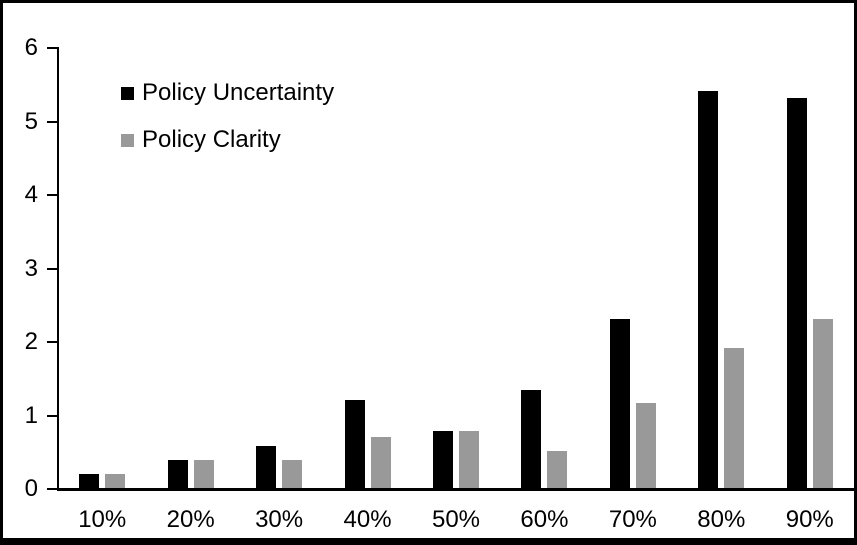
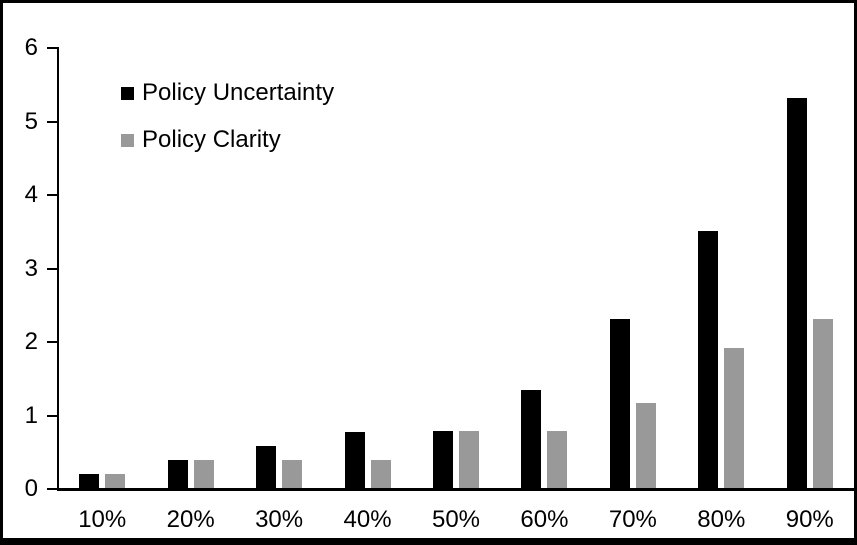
Policy Uncertainty/40%: 1.2 -> 0.8
Policy Clarity/40%: 0.7 -> 0.4
Policy Clarity/60%: 0.5 -> 0.8
Policy Uncertainty/80%: 5.4 -> 3.5
